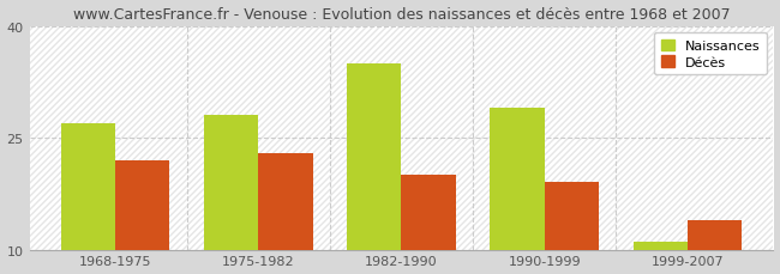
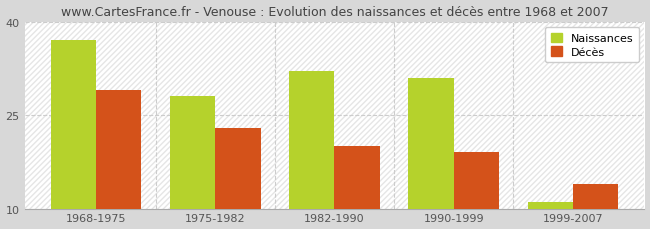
Naissances/1968-1975: 27 -> 37
Décès/1968-1975: 22 -> 29
Naissances/1982-1990: 35 -> 32
Naissances/1990-1999: 29 -> 31
